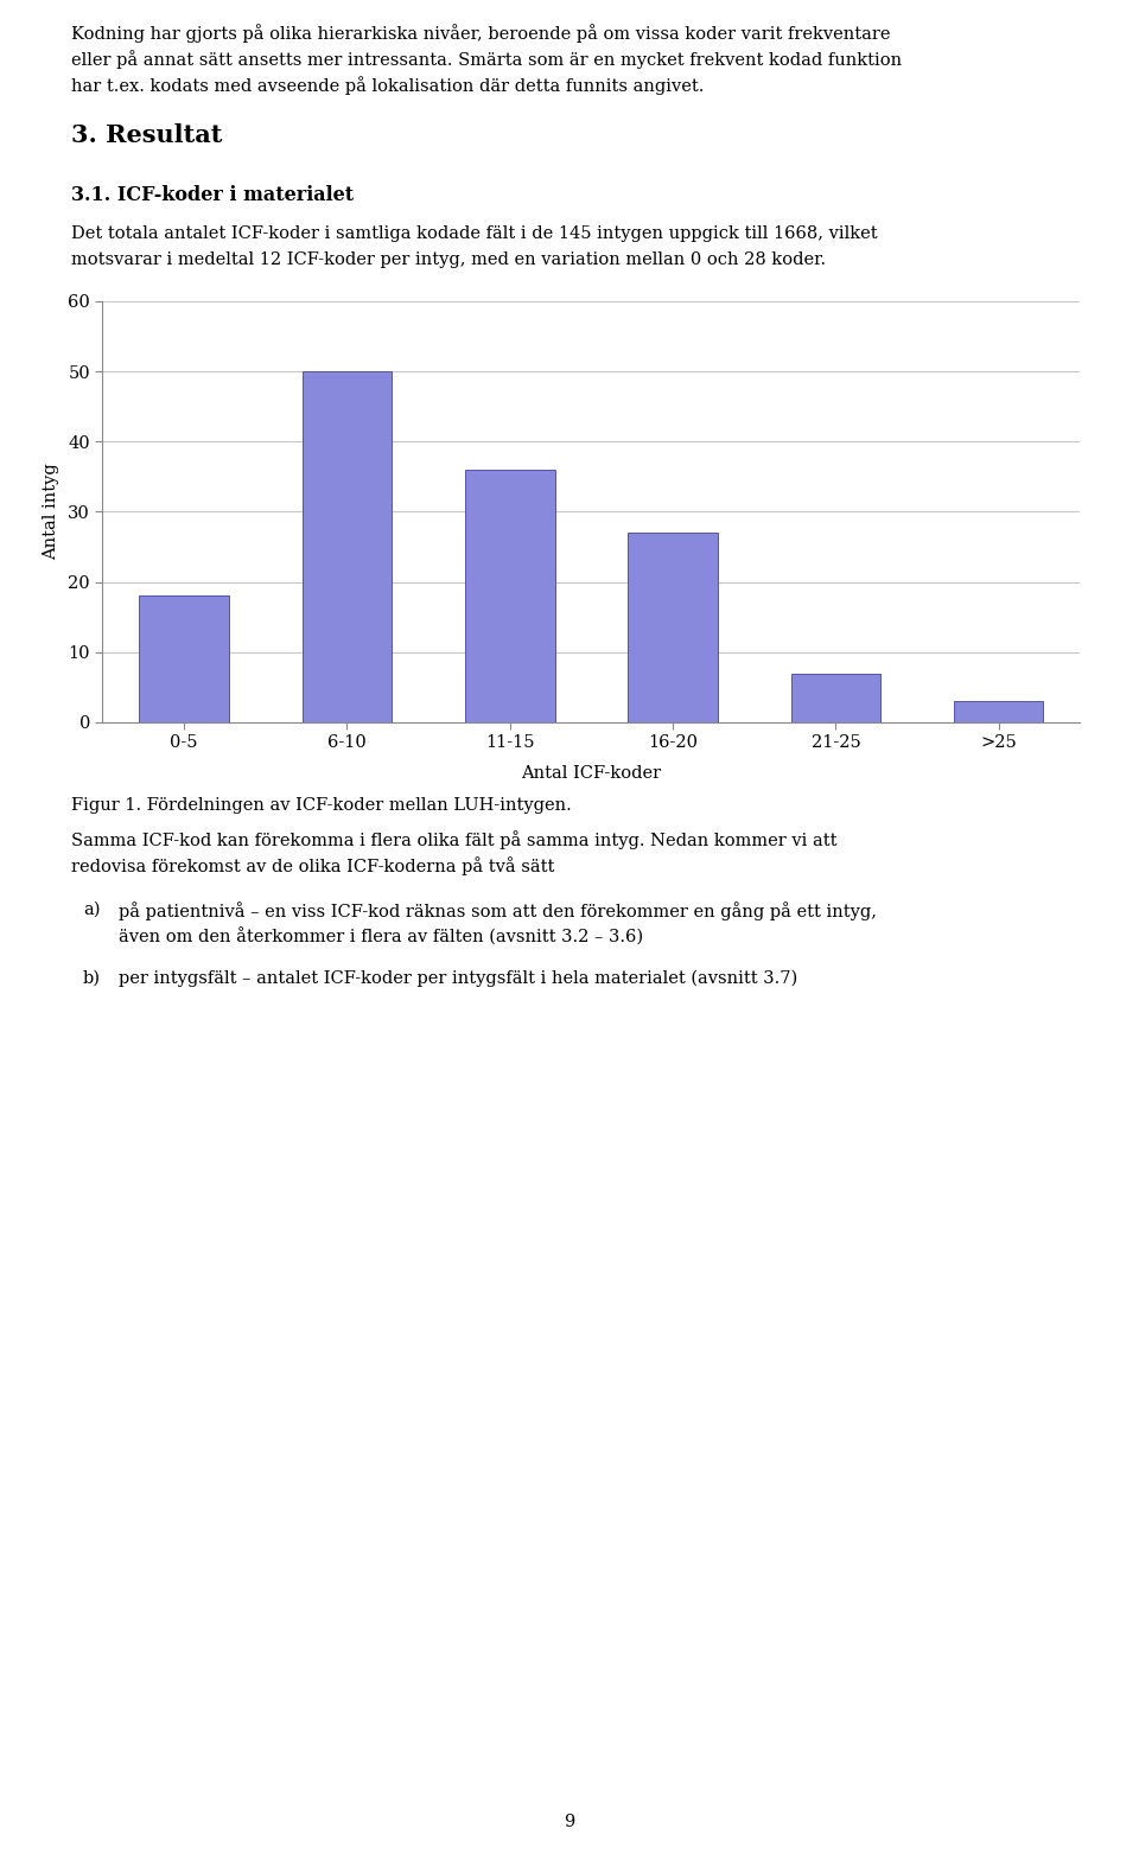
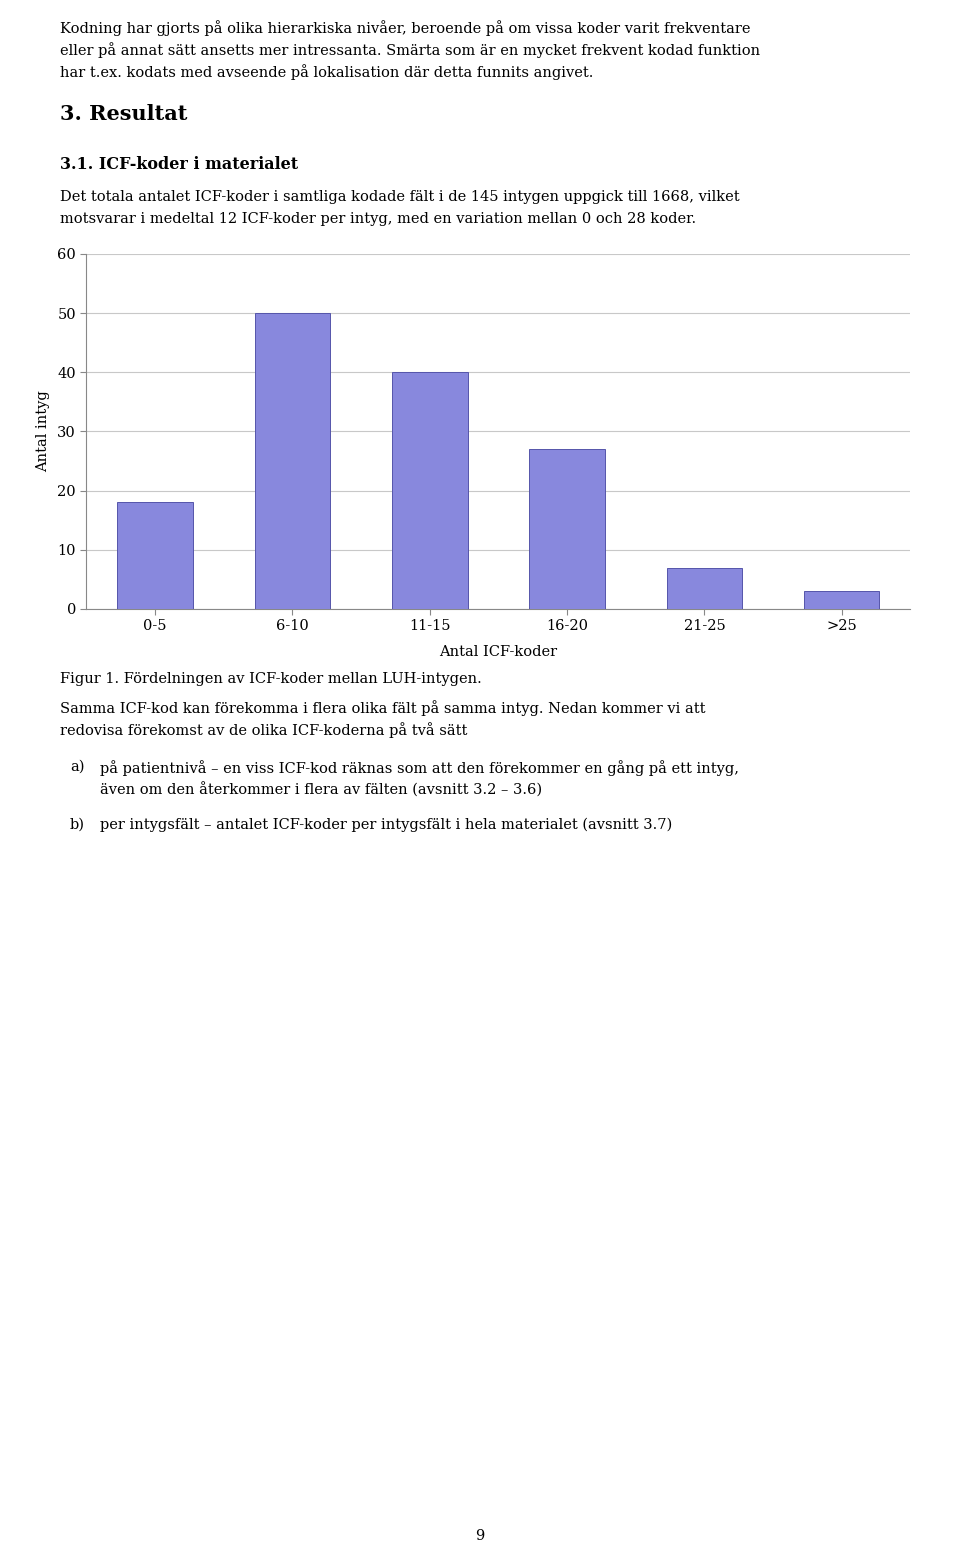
11-15: 36 -> 40
